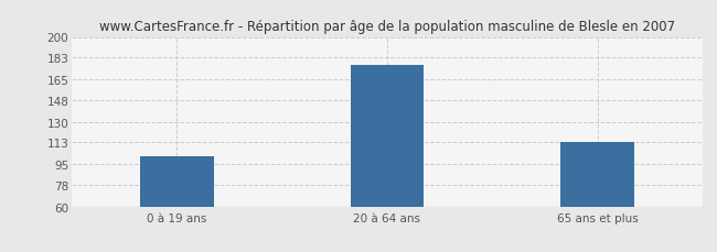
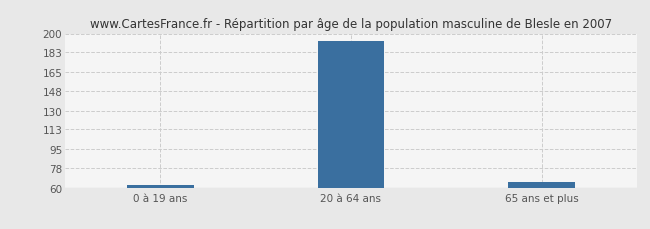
0 à 19 ans: 101 -> 62
20 à 64 ans: 177 -> 193
65 ans et plus: 113 -> 65
